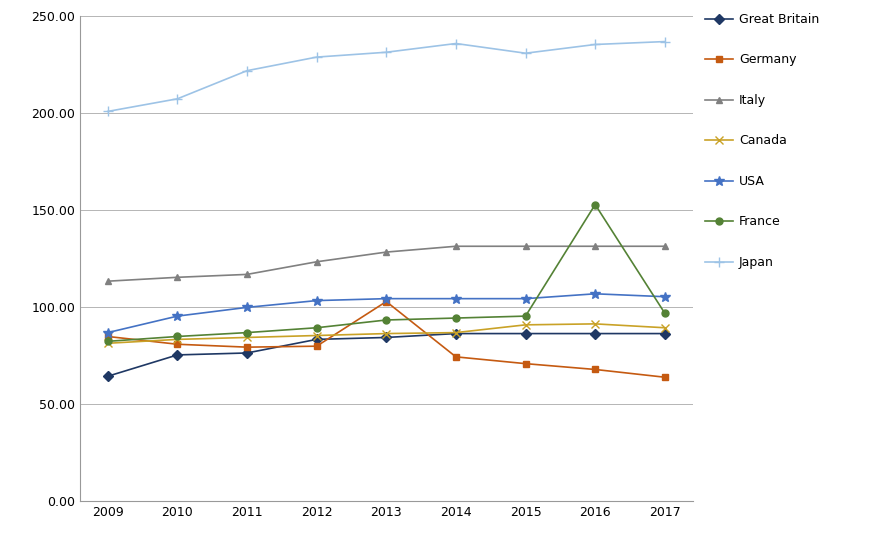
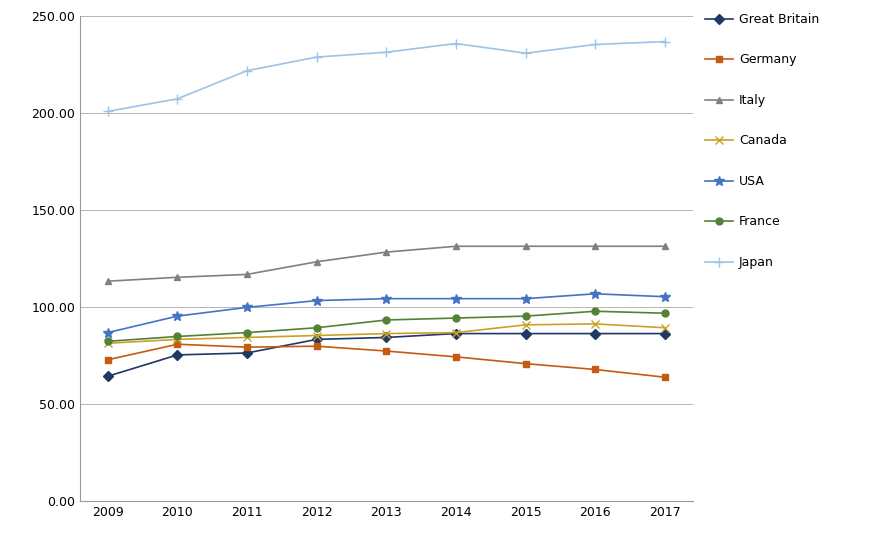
Germany/2009: 85 -> 73
Germany/2013: 103 -> 78
France/2016: 153 -> 98
